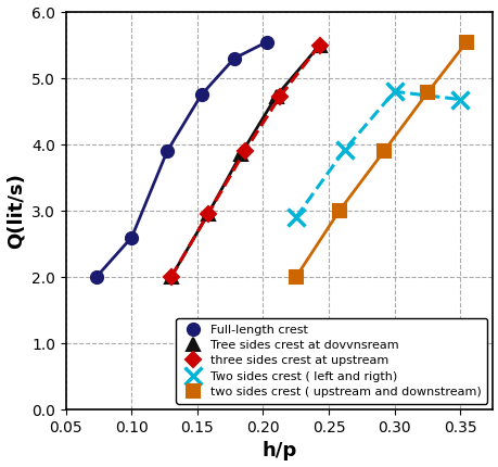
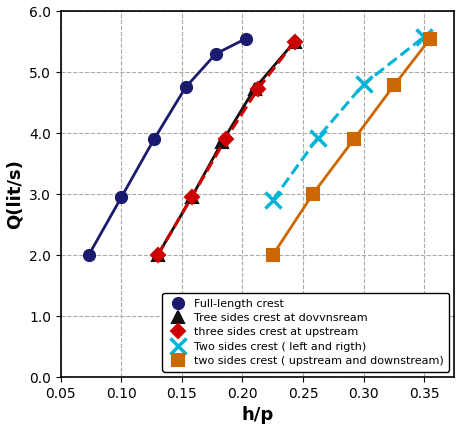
Full-length crest/0.10: 2.60 -> 2.95
Two sides crest ( left and rigth)/0.35: 4.68 -> 5.58
